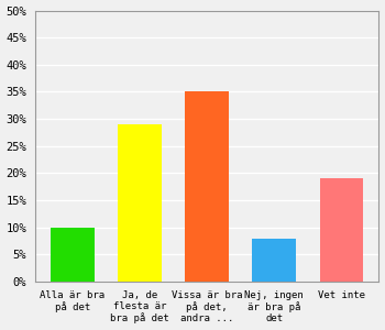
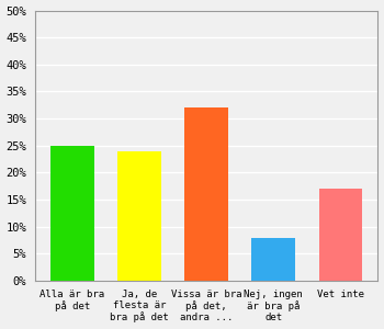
Alla är bra på det: 10% -> 25%
Ja, de flesta är bra på det: 29% -> 24%
Vissa är bra på det, andra ...: 35% -> 32%
Vet inte: 19% -> 17%
